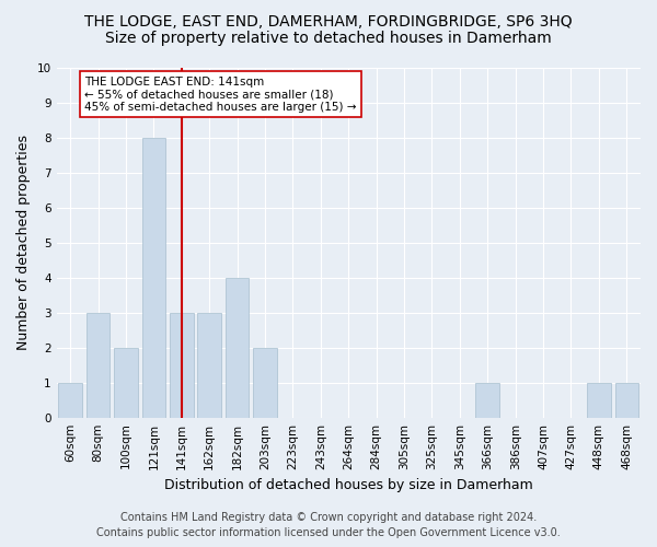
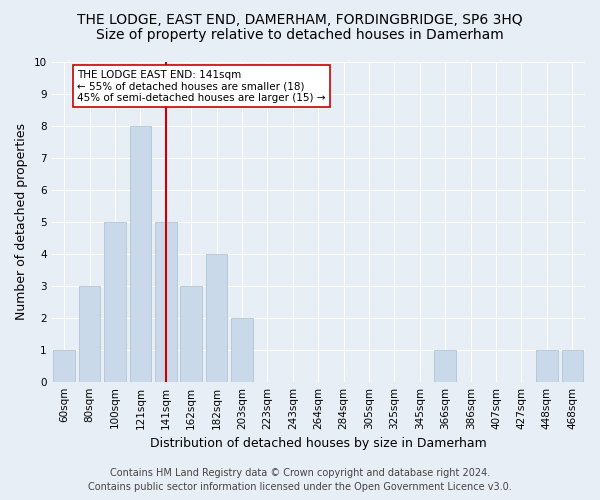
100sqm: 2 -> 5
141sqm: 3 -> 5
